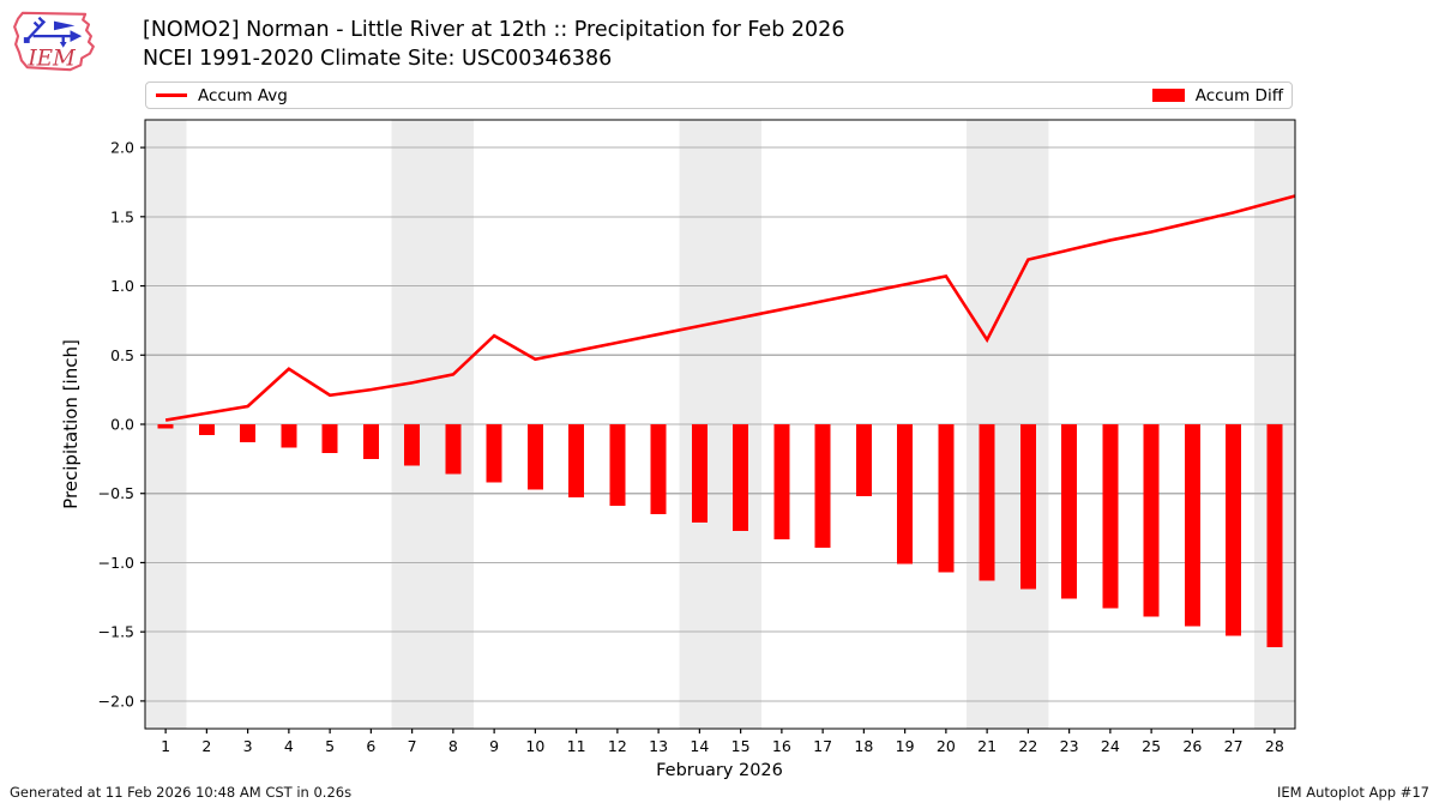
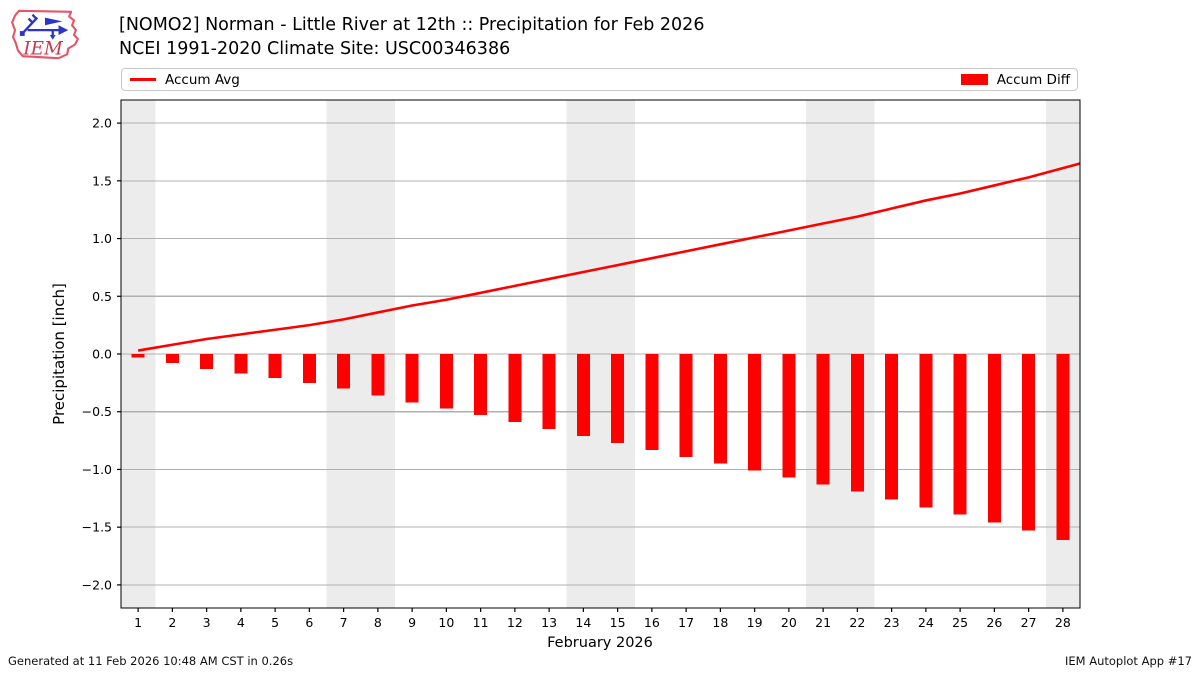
Accum Avg/4: 0.40 -> 0.17
Accum Avg/9: 0.64 -> 0.42
Accum Diff/18: -0.52 -> -0.95
Accum Avg/21: 0.61 -> 1.13
